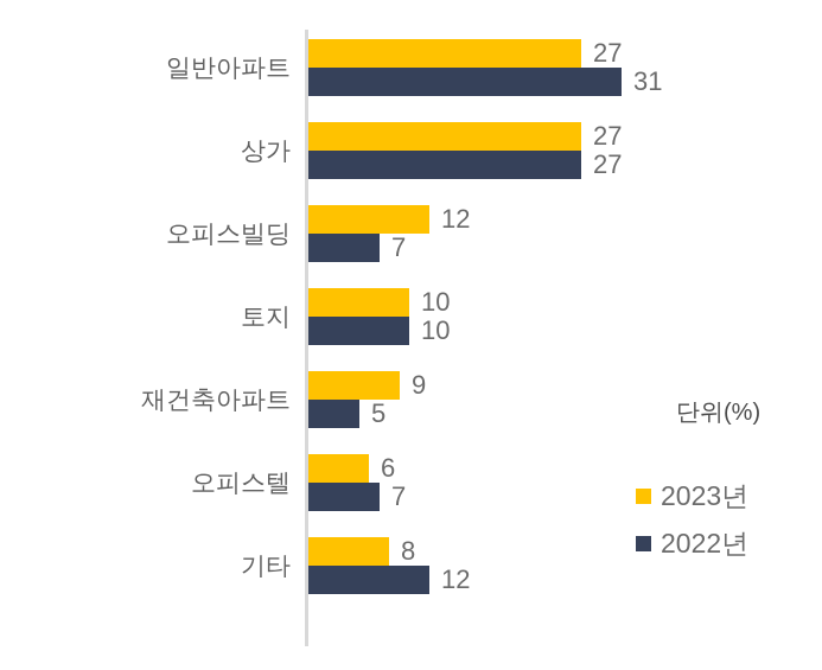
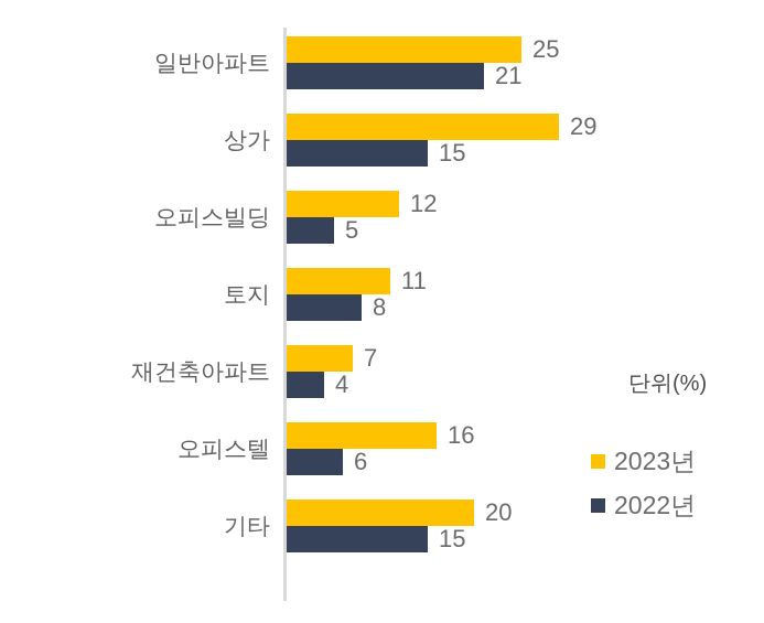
2023년/일반아파트: 27 -> 25
2022년/일반아파트: 31 -> 21
2023년/상가: 27 -> 29
2022년/상가: 27 -> 15
2022년/오피스빌딩: 7 -> 5
2023년/토지: 10 -> 11
2022년/토지: 10 -> 8
2023년/재건축아파트: 9 -> 7
2022년/재건축아파트: 5 -> 4
2023년/오피스텔: 6 -> 16
2022년/오피스텔: 7 -> 6
2023년/기타: 8 -> 20
2022년/기타: 12 -> 15
